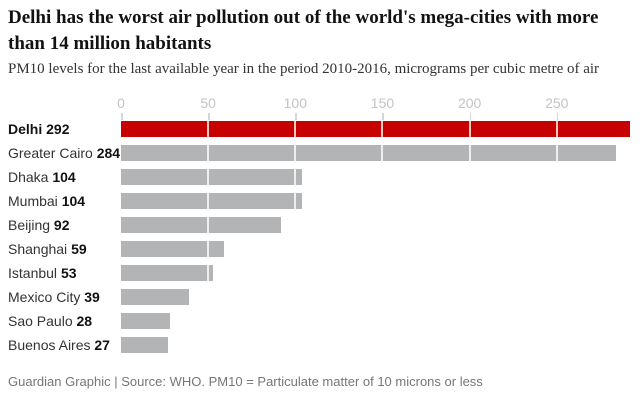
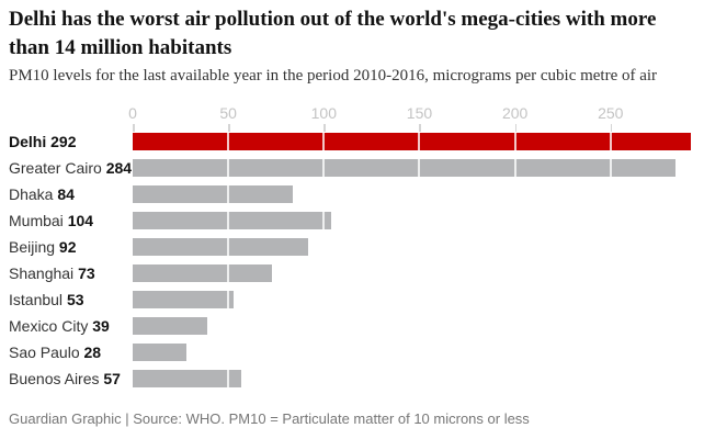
Dhaka: 104 -> 84
Shanghai: 59 -> 73
Buenos Aires: 27 -> 57
